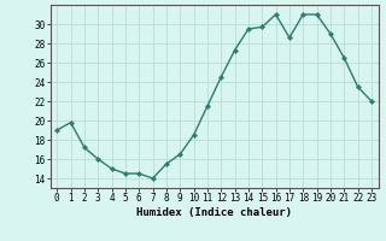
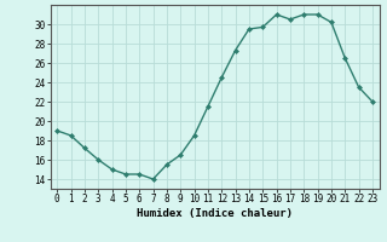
1: 19.8 -> 18.5
17: 28.6 -> 30.5
20: 29.0 -> 30.2
